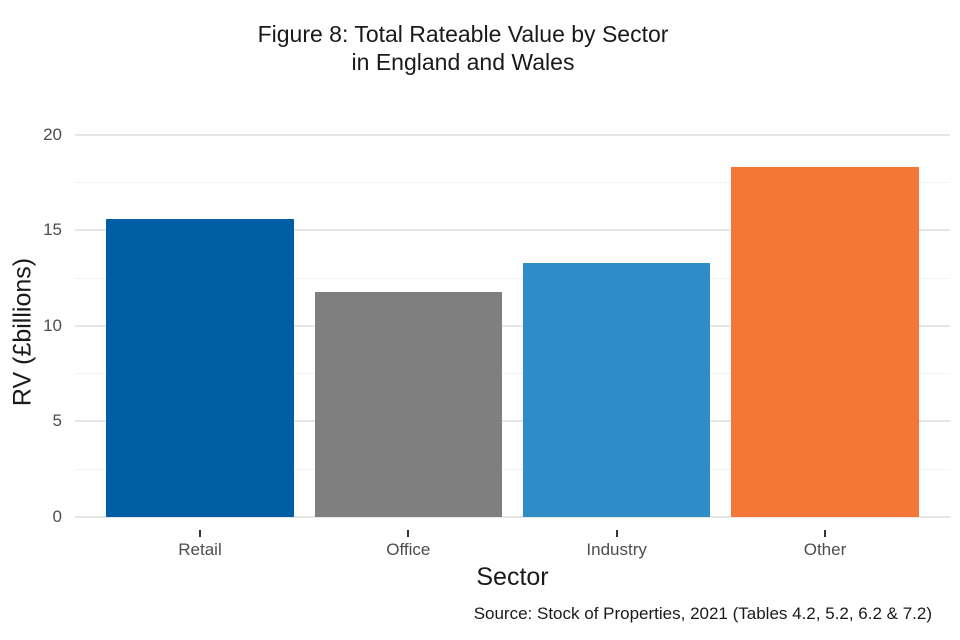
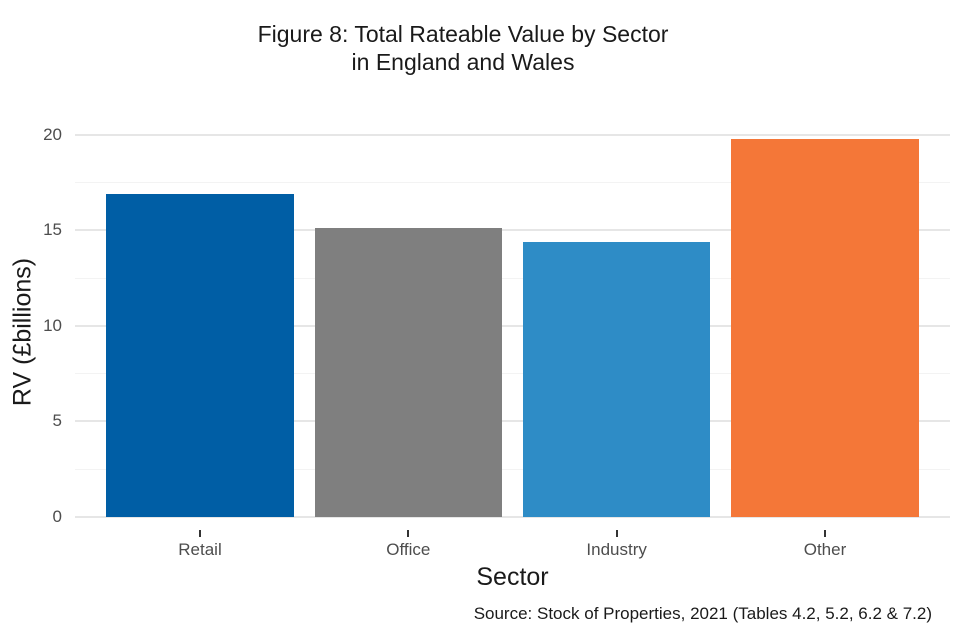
Retail: 15.6 -> 16.9
Office: 11.8 -> 15.1
Industry: 13.3 -> 14.4
Other: 18.3 -> 19.8
